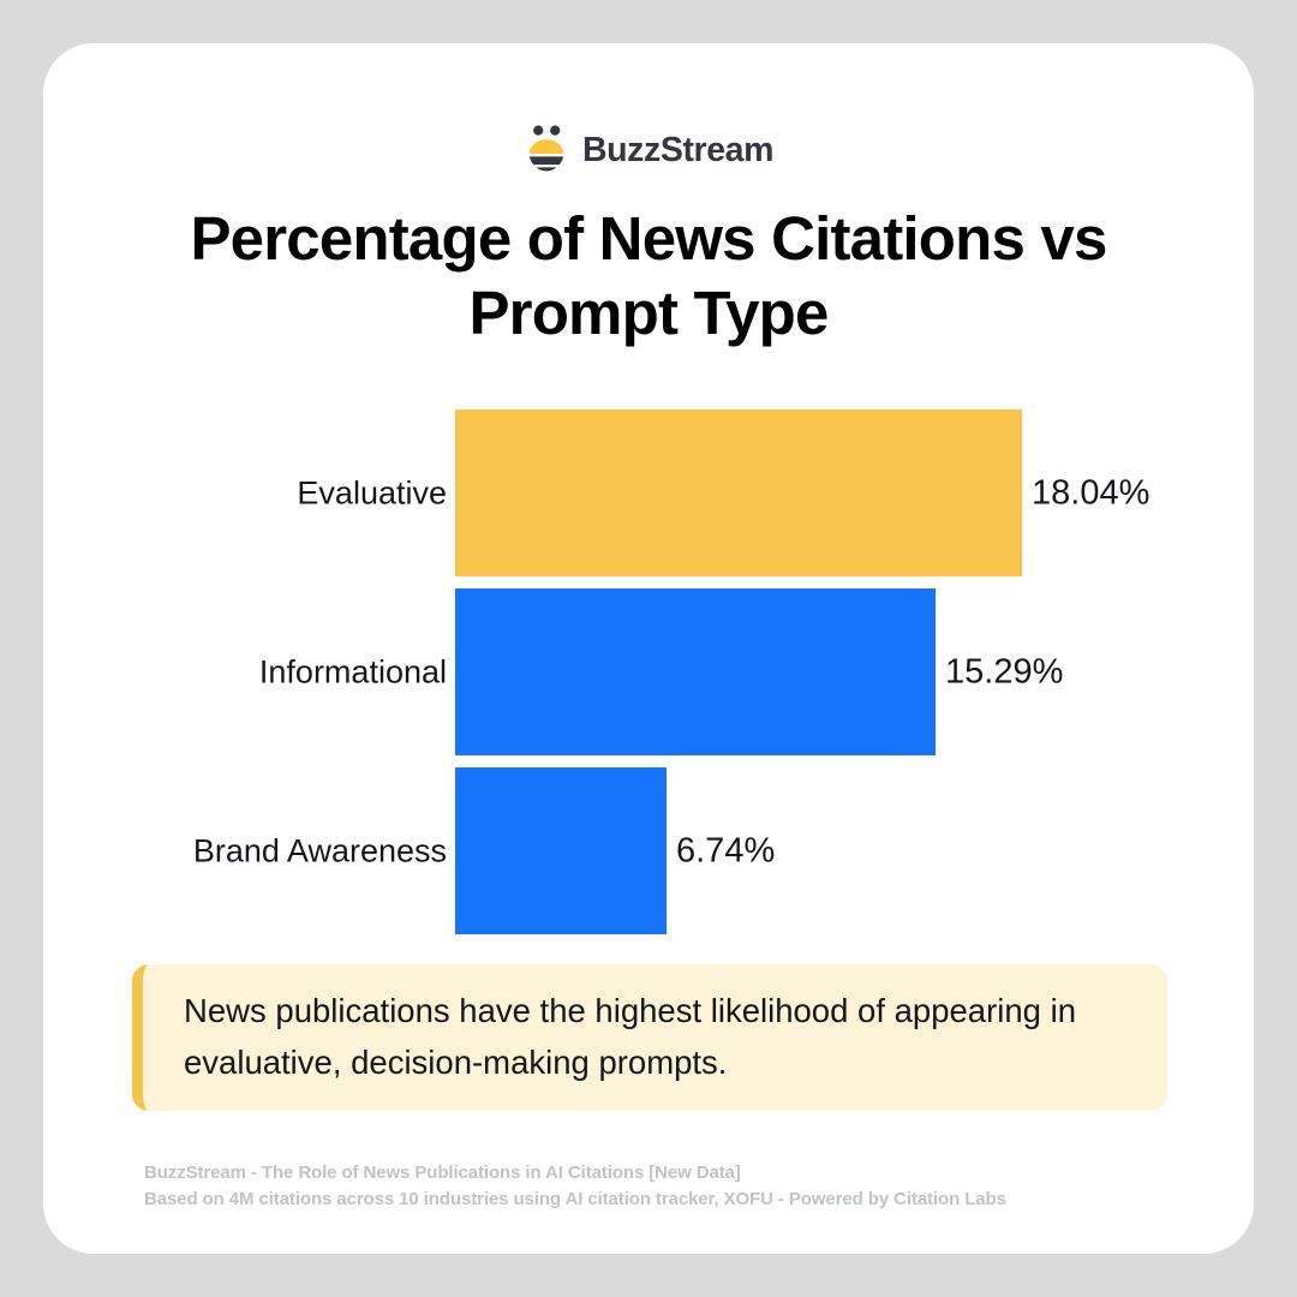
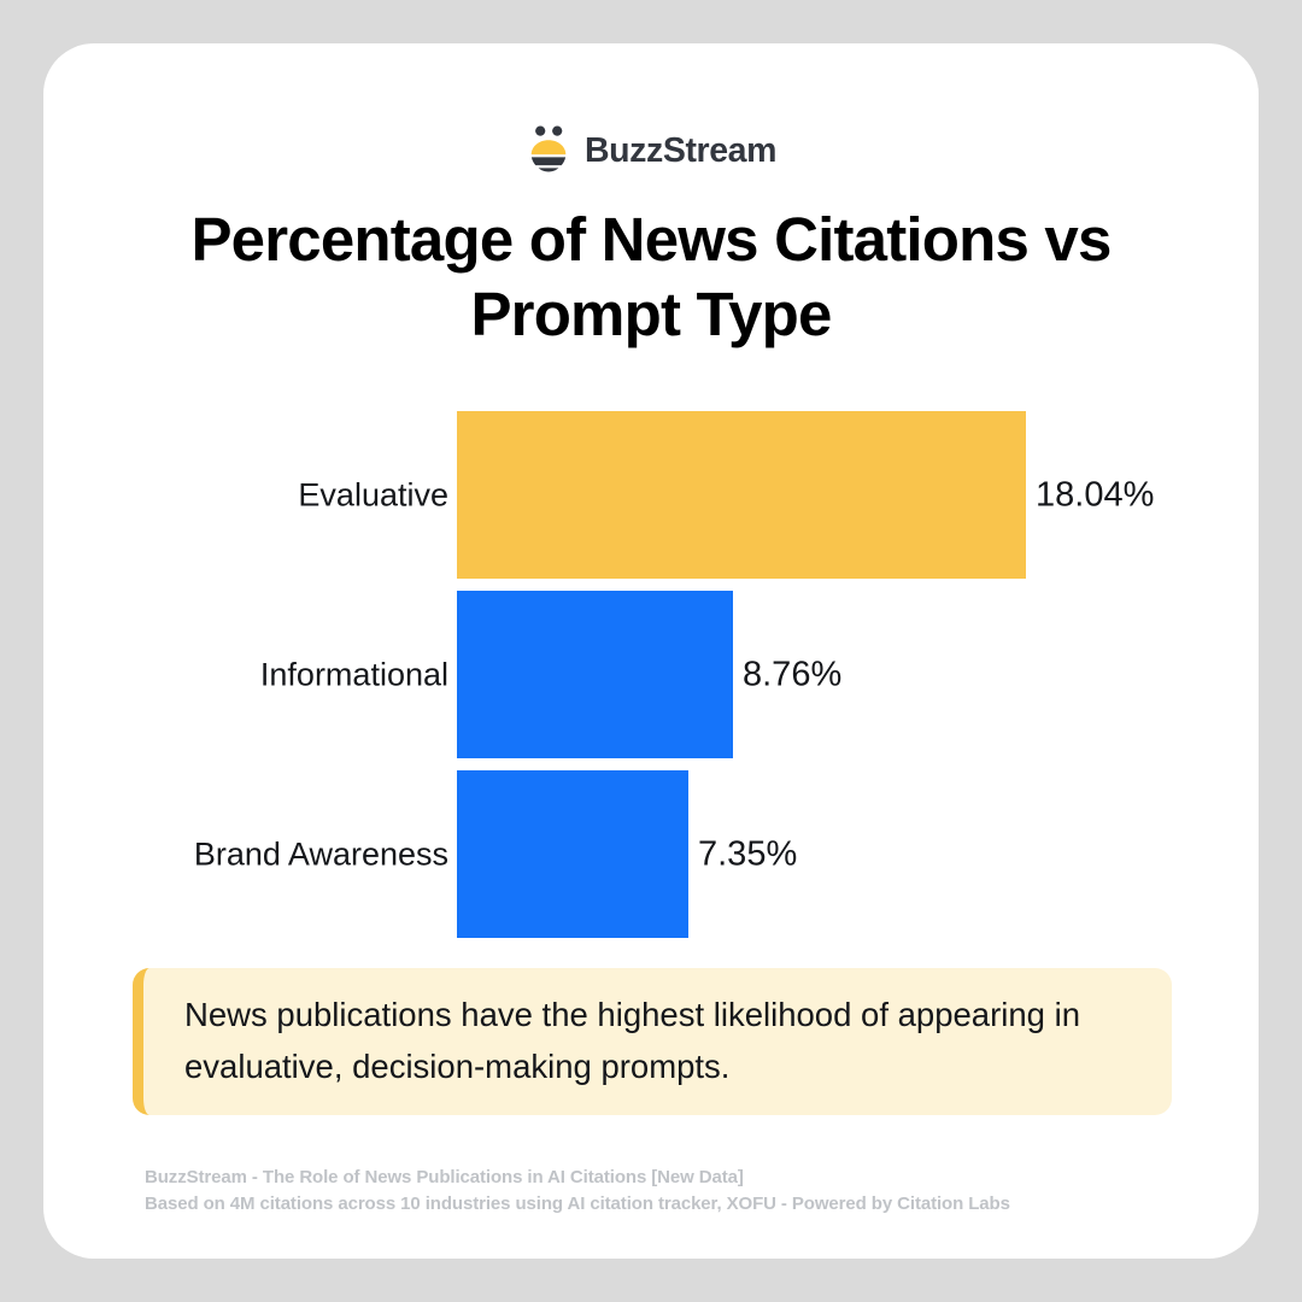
Informational: 15.29% -> 8.76%
Brand Awareness: 6.74% -> 7.35%
